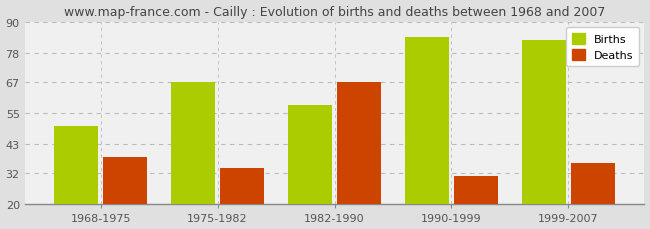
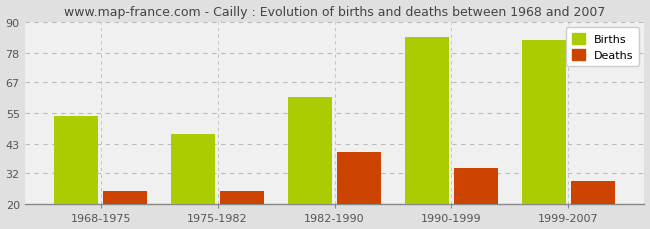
Births/1968-1975: 50 -> 54
Deaths/1968-1975: 38 -> 25
Births/1975-1982: 67 -> 47
Deaths/1975-1982: 34 -> 25
Births/1982-1990: 58 -> 61
Deaths/1982-1990: 67 -> 40
Deaths/1990-1999: 31 -> 34
Deaths/1999-2007: 36 -> 29
